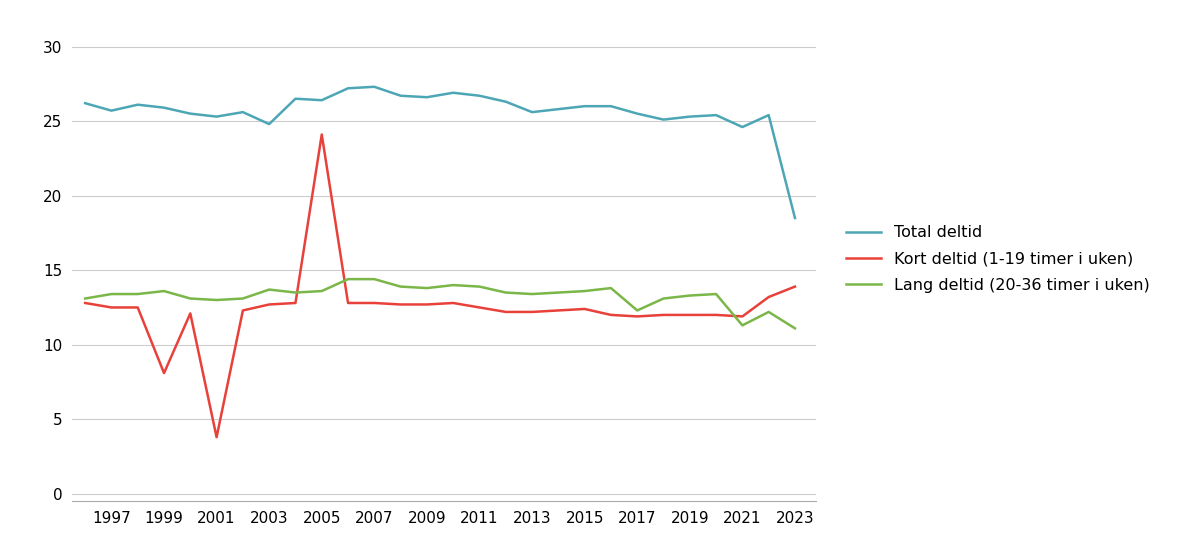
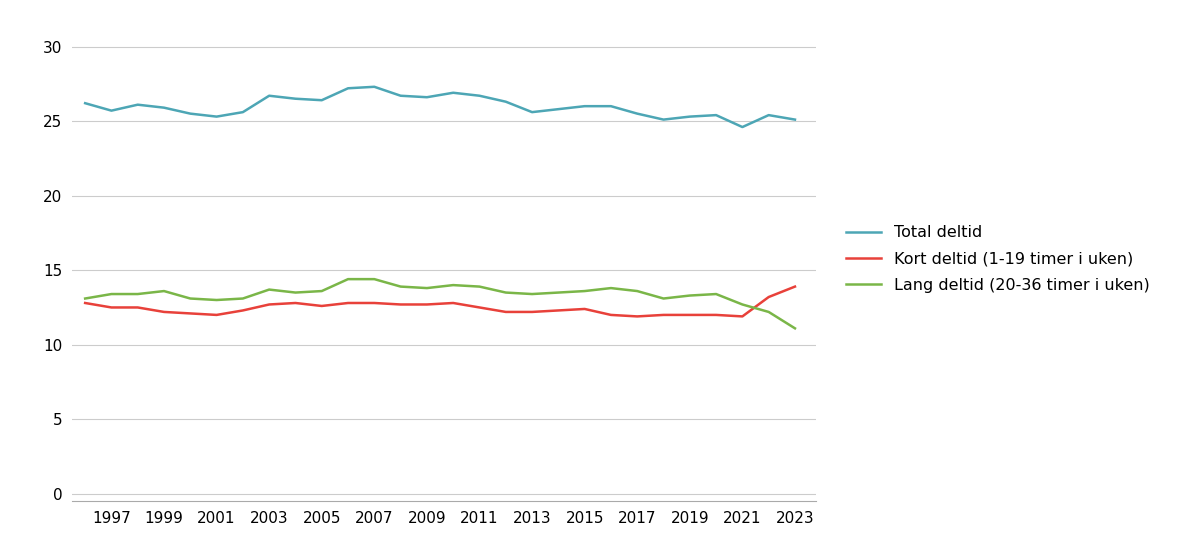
Kort deltid (1-19 timer i uken)/1999: 8.1 -> 12.2
Kort deltid (1-19 timer i uken)/2001: 3.8 -> 12.0
Total deltid/2003: 24.8 -> 26.7
Kort deltid (1-19 timer i uken)/2005: 24.1 -> 12.6
Lang deltid (20-36 timer i uken)/2017: 12.3 -> 13.6
Lang deltid (20-36 timer i uken)/2021: 11.3 -> 12.7
Total deltid/2023: 18.5 -> 25.1
